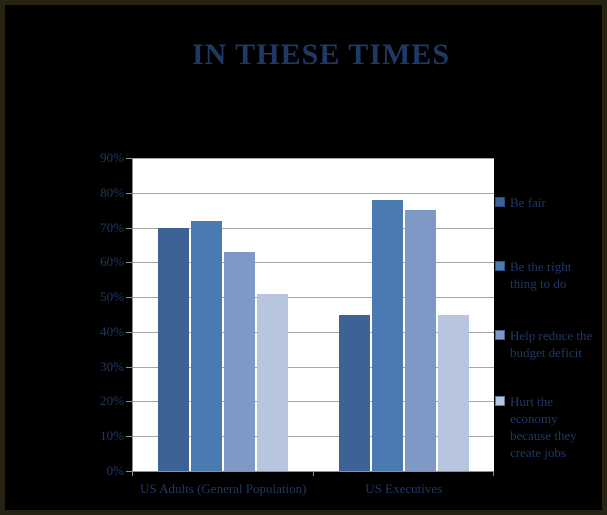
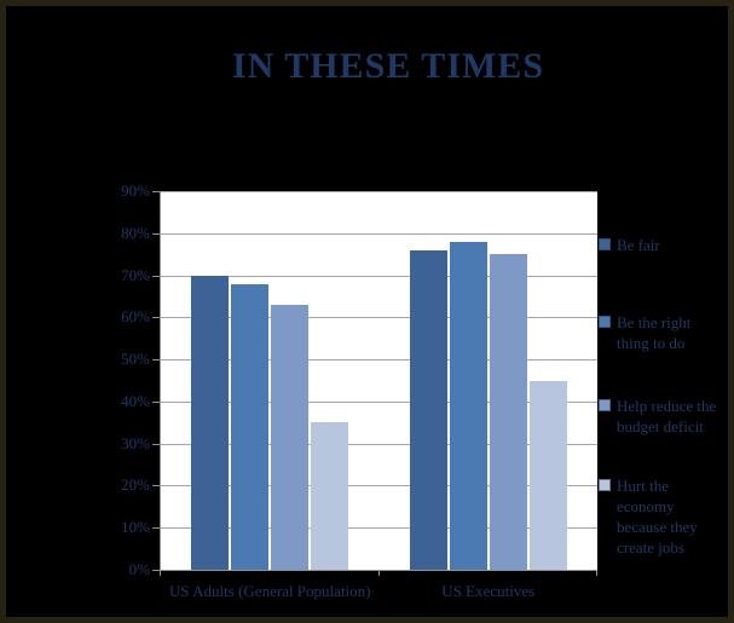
Be the right thing to do/US Adults (General Population): 72% -> 68%
Hurt the economy because they create jobs/US Adults (General Population): 51% -> 35%
Be fair/US Executives: 45% -> 76%
